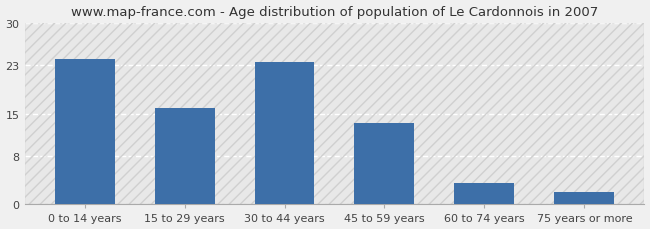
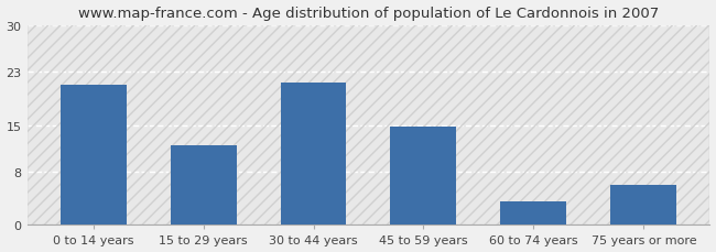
0 to 14 years: 24.0 -> 21.0
15 to 29 years: 16.0 -> 12.0
30 to 44 years: 23.5 -> 21.4
45 to 59 years: 13.5 -> 14.8
75 years or more: 2.0 -> 6.0
